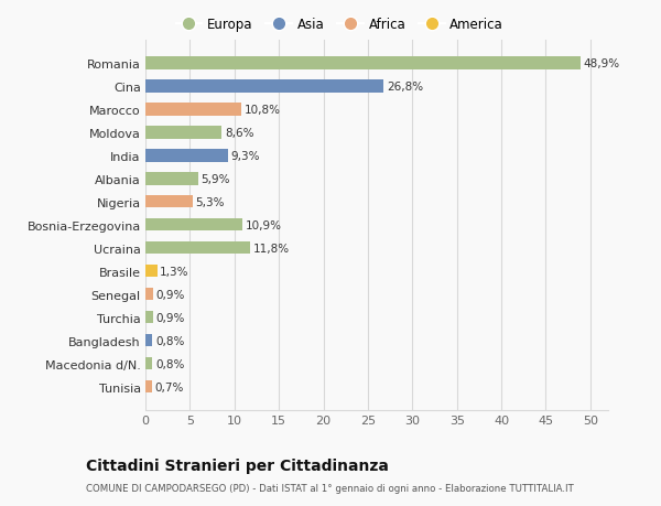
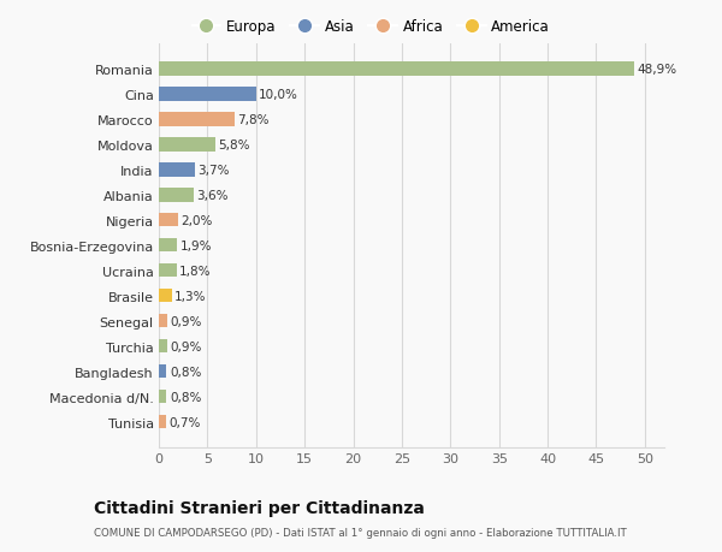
Cina: 26,8% -> 10,0%
Marocco: 10,8% -> 7,8%
Moldova: 8,6% -> 5,8%
India: 9,3% -> 3,7%
Albania: 5,9% -> 3,6%
Nigeria: 5,3% -> 2,0%
Bosnia-Erzegovina: 10,9% -> 1,9%
Ucraina: 11,8% -> 1,8%
